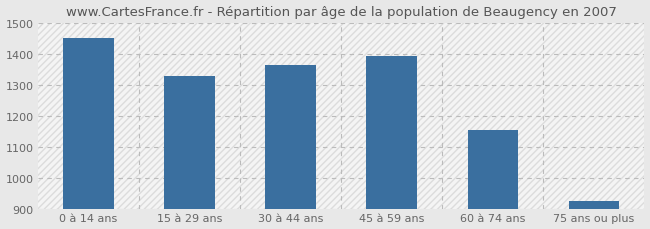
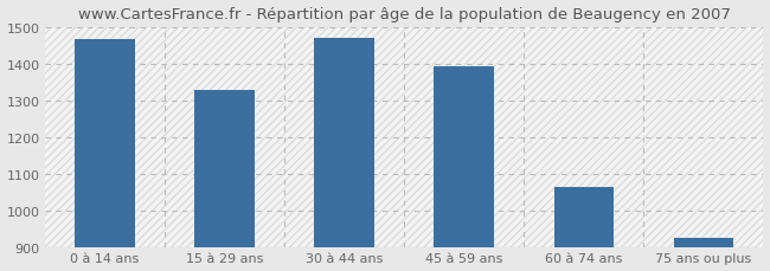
0 à 14 ans: 1450 -> 1468
30 à 44 ans: 1365 -> 1472
60 à 74 ans: 1155 -> 1065
